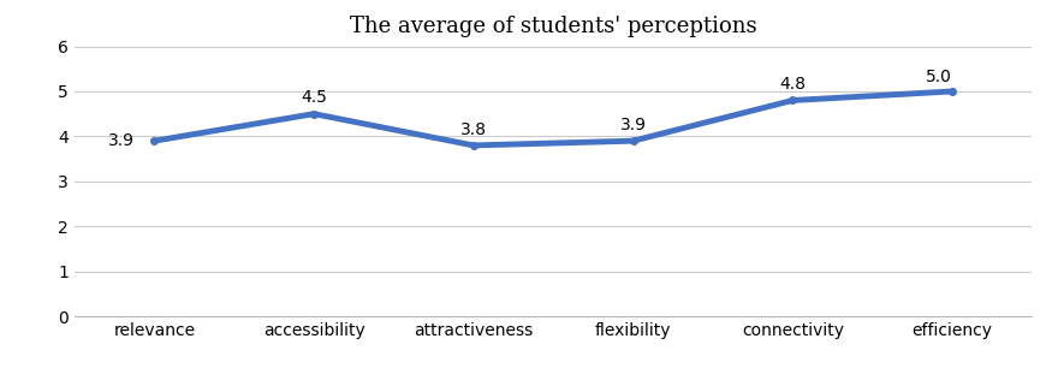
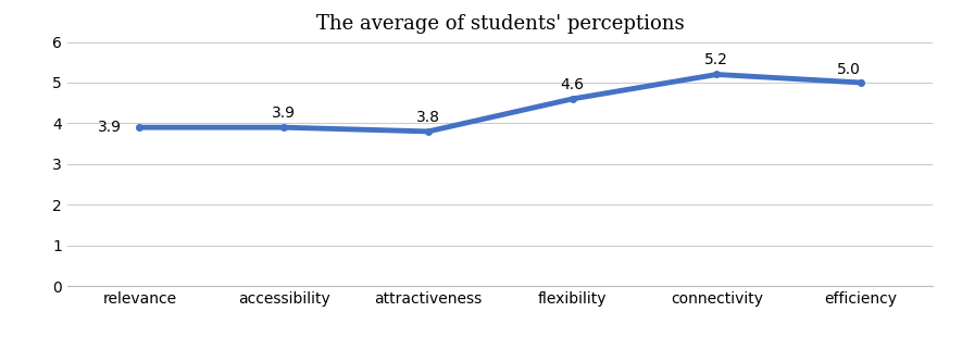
accessibility: 4.5 -> 3.9
flexibility: 3.9 -> 4.6
connectivity: 4.8 -> 5.2
